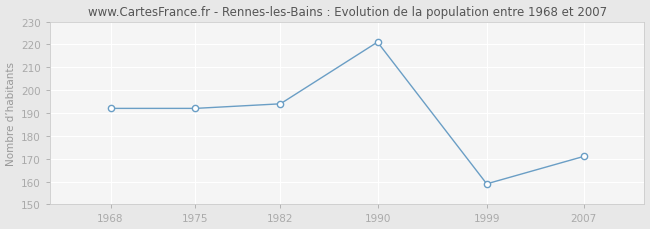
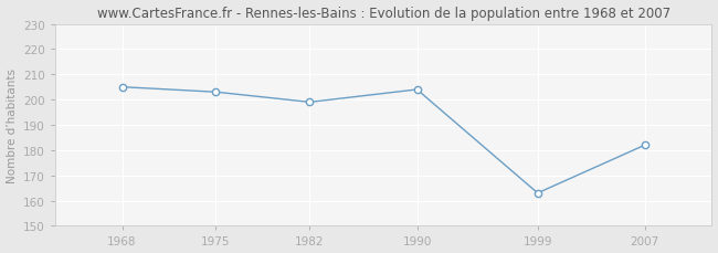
1968: 192 -> 205
1975: 192 -> 203
1982: 194 -> 199
1990: 221 -> 204
1999: 159 -> 163
2007: 171 -> 182
